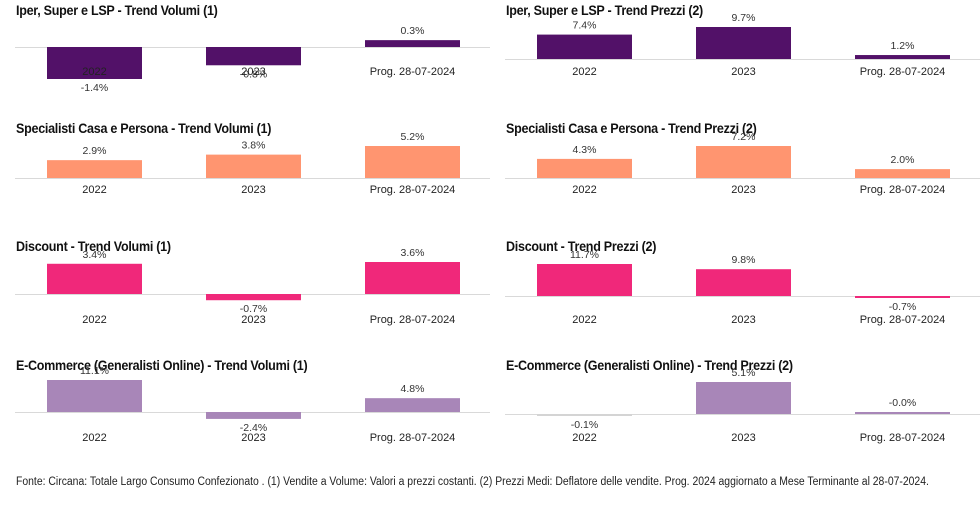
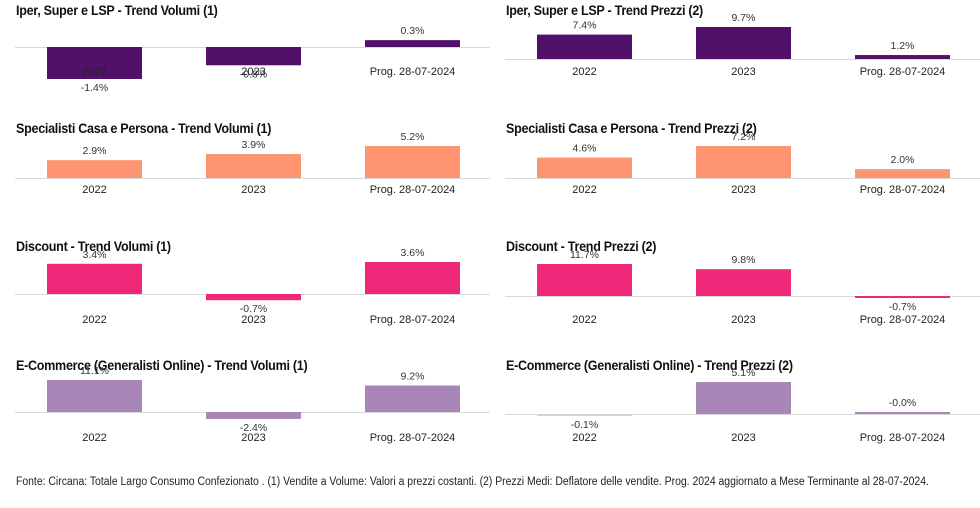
Specialisti Casa e Persona - Trend Volumi (1)/2023: 3.8% -> 3.9%
Specialisti Casa e Persona - Trend Prezzi (2)/2022: 4.3% -> 4.6%
E-Commerce (Generalisti Online) - Trend Volumi (1)/Prog. 28-07-2024: 4.8% -> 9.2%
